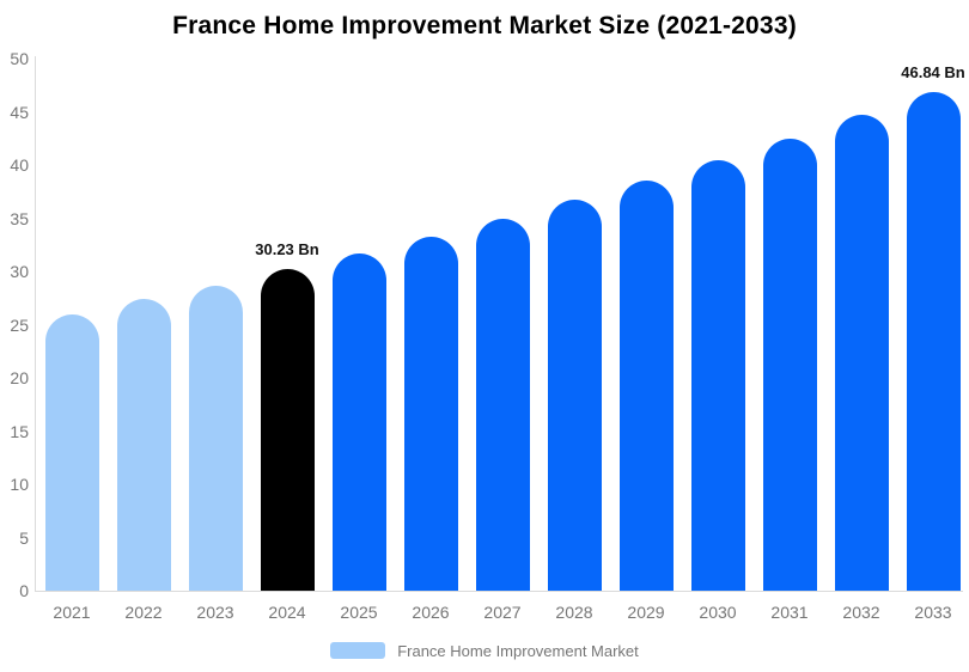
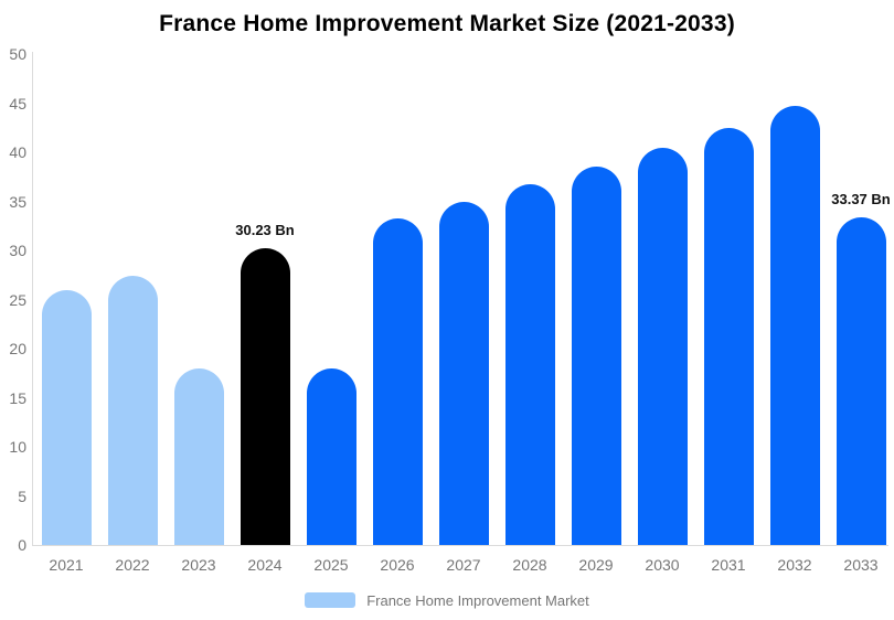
2023: 29 -> 18
2025: 32 -> 18
2033: 46.84 -> 33.37
